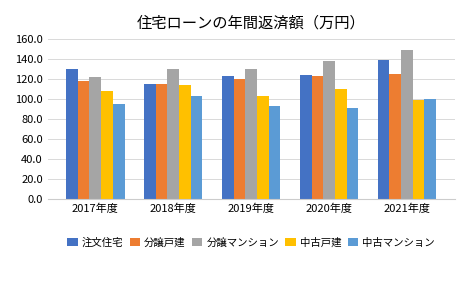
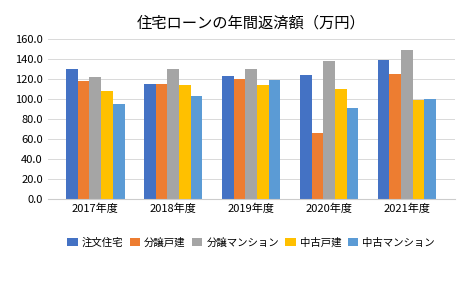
中古戸建/2019年度: 103 -> 114
中古マンション/2019年度: 93 -> 119
分譲戸建/2020年度: 123 -> 66
